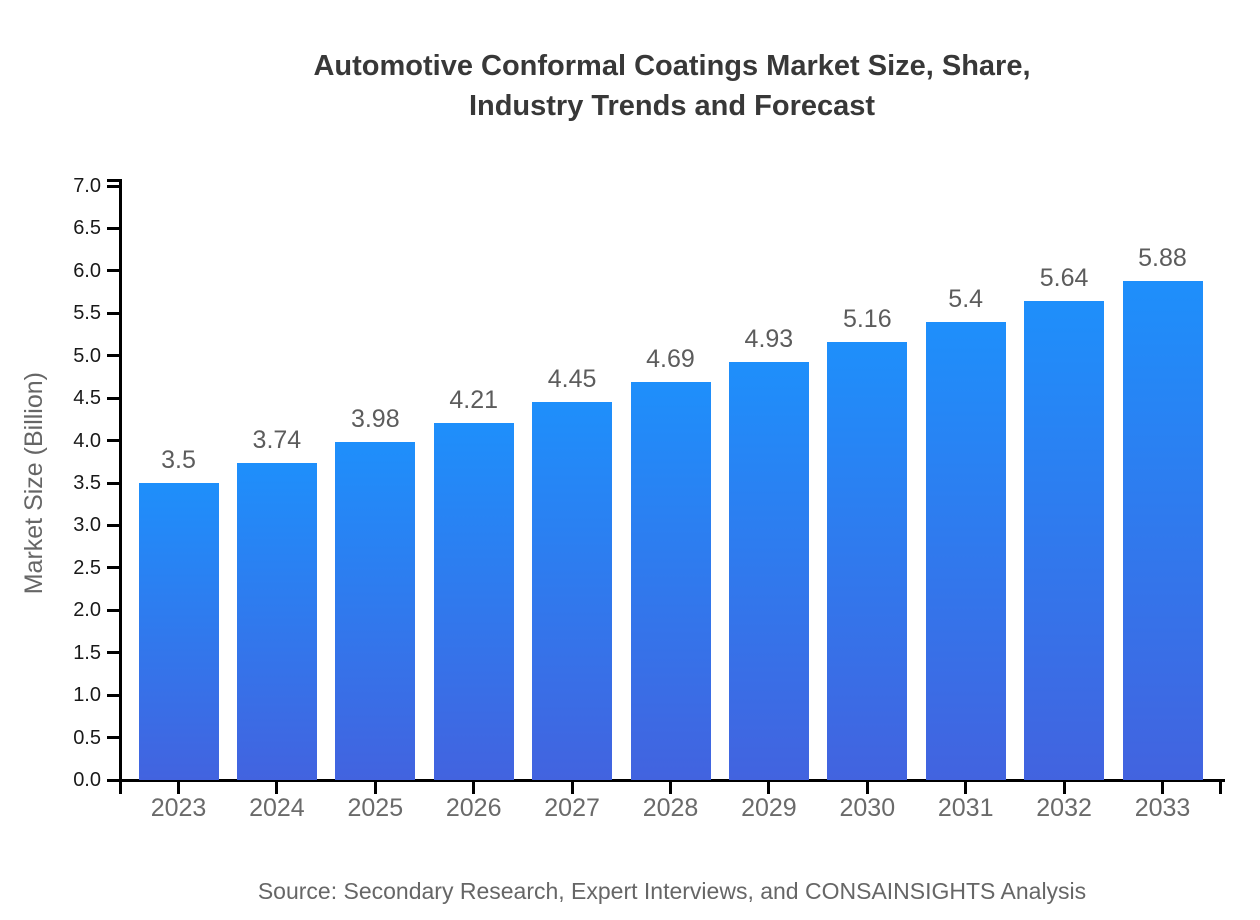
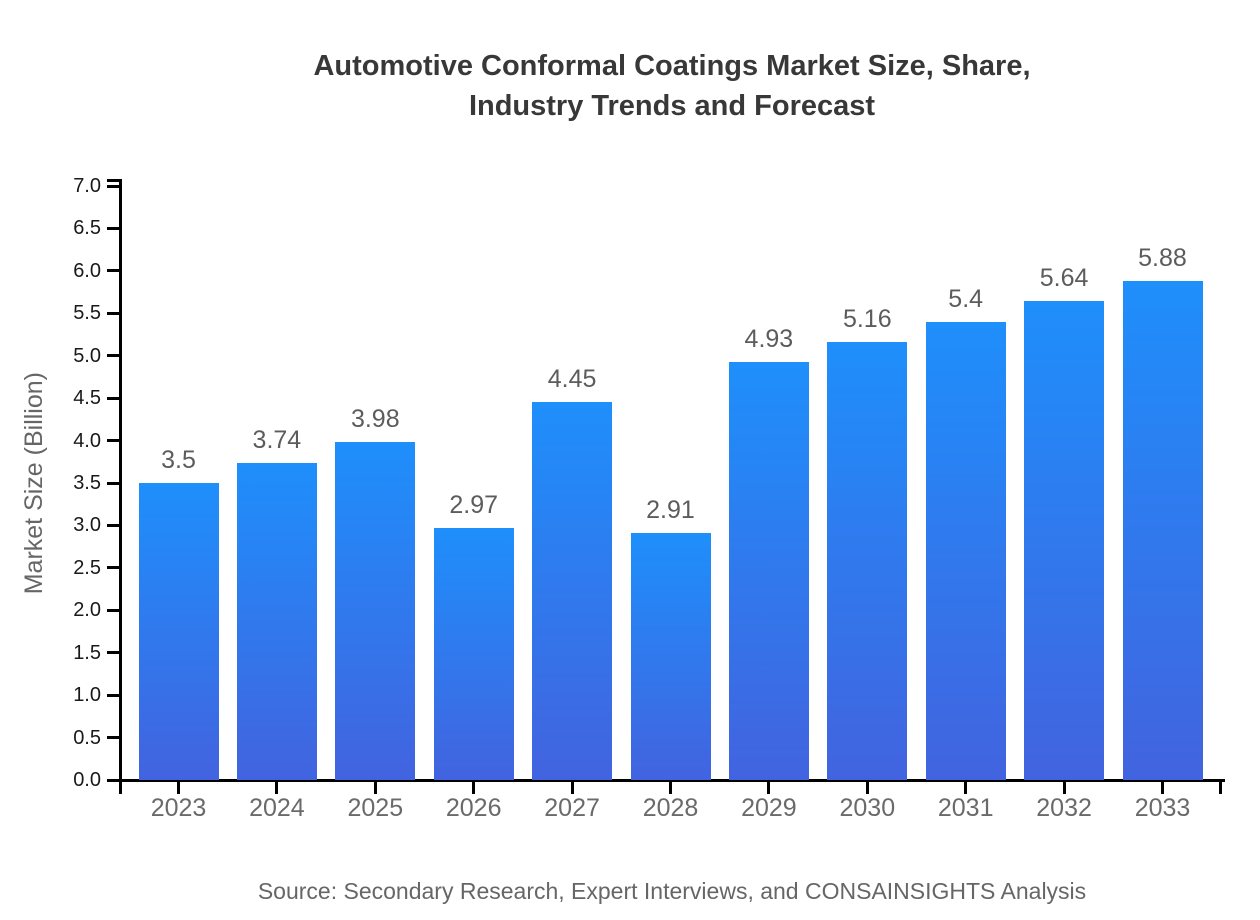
2026: 4.21 -> 2.97
2028: 4.69 -> 2.91
